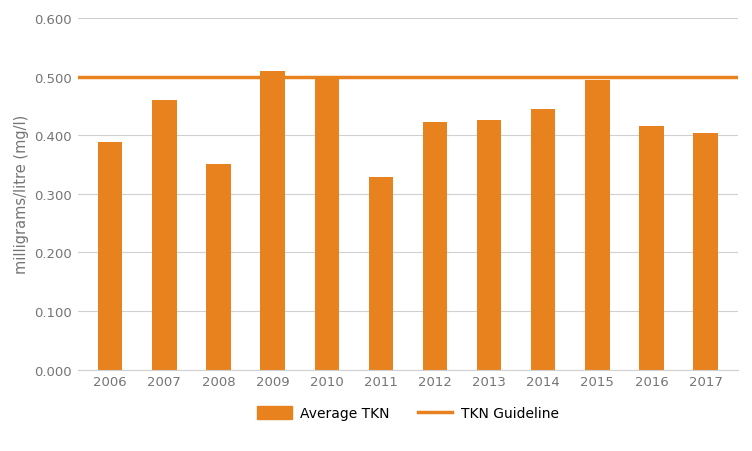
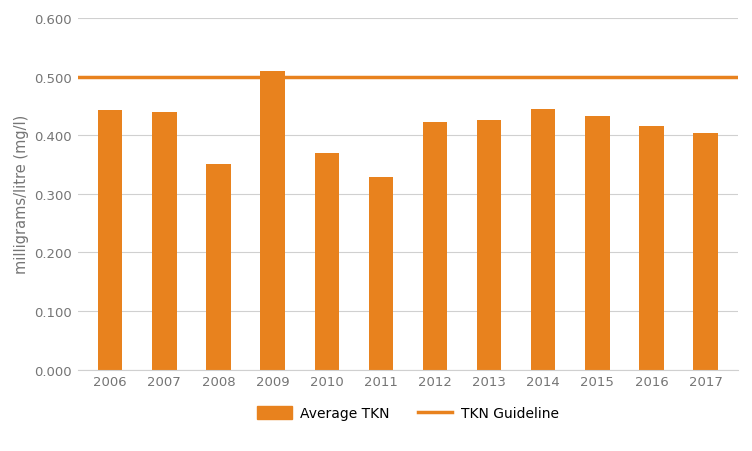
2006: 0.388 -> 0.443
2007: 0.460 -> 0.440
2010: 0.496 -> 0.370
2015: 0.494 -> 0.432
